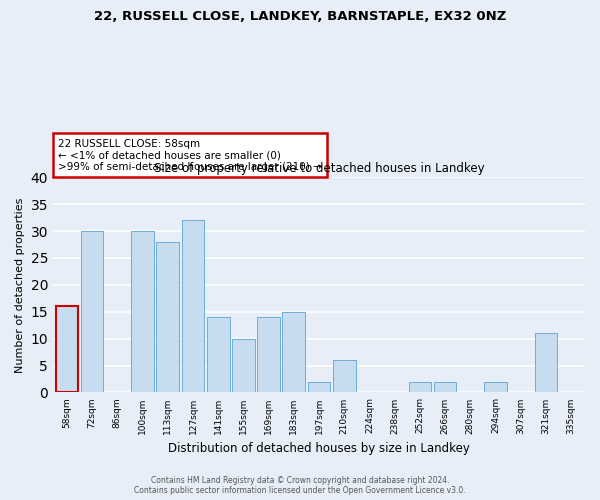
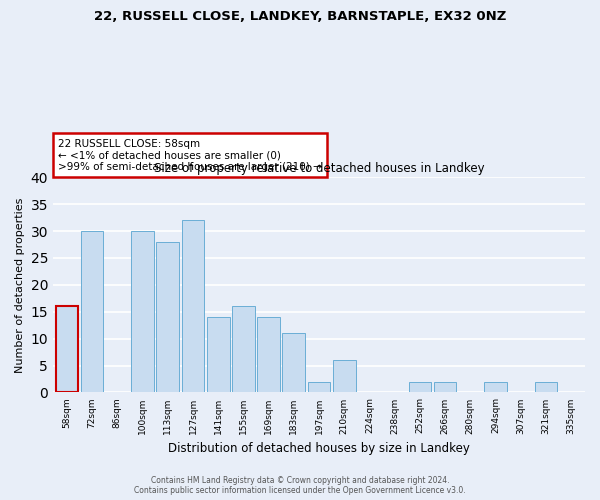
155sqm: 10 -> 16
183sqm: 15 -> 11
321sqm: 11 -> 2
